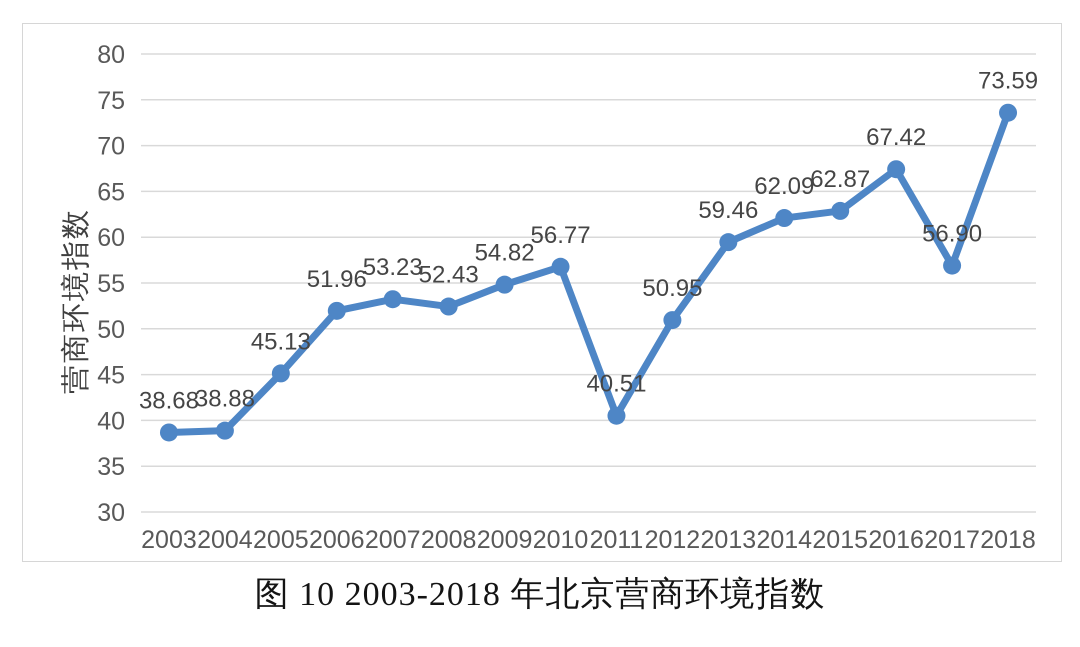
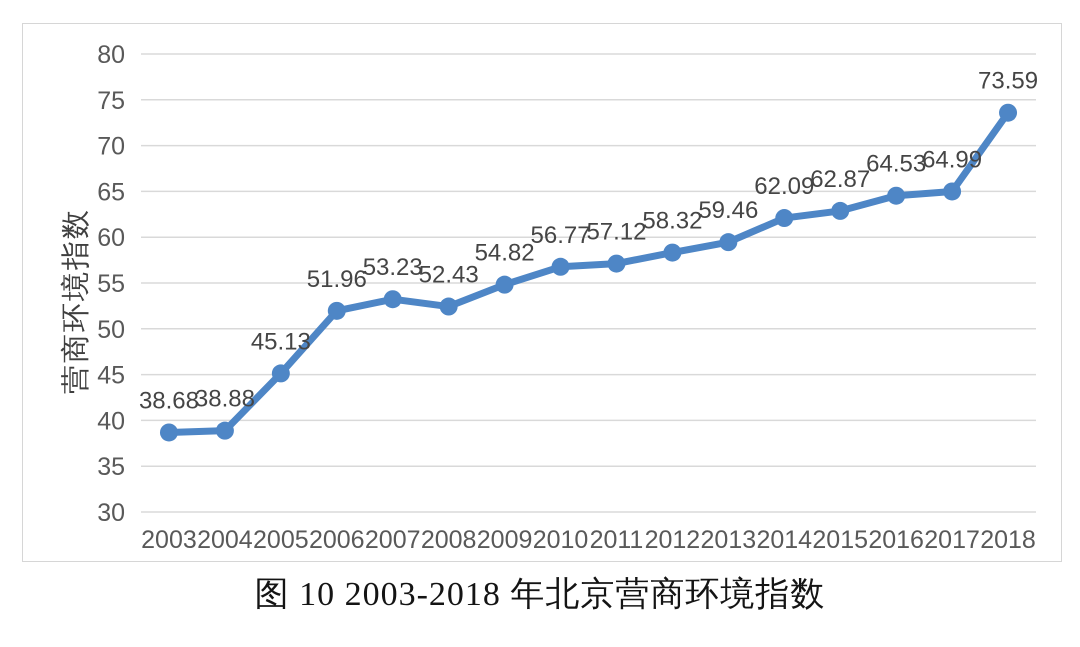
2011: 40.51 -> 57.12
2012: 50.95 -> 58.32
2016: 67.42 -> 64.53
2017: 56.90 -> 64.99
